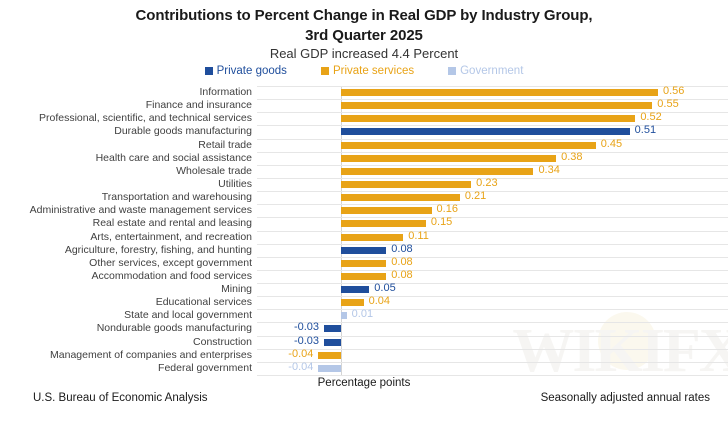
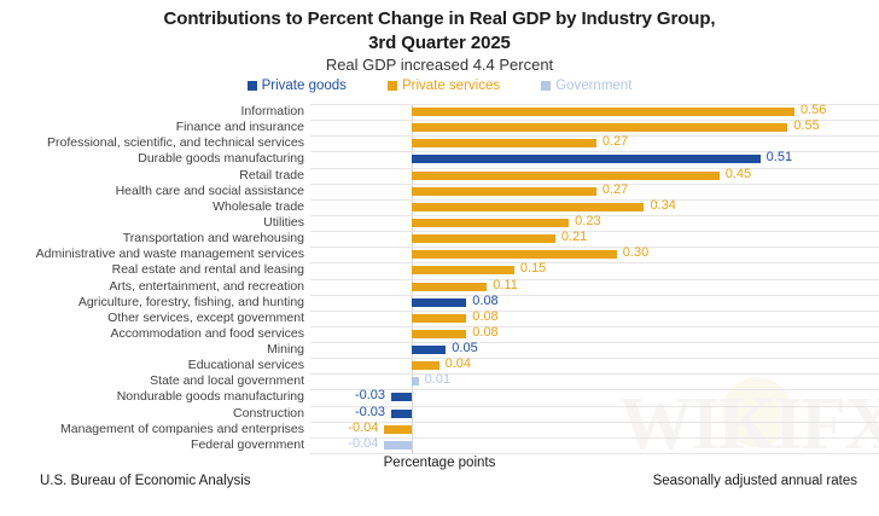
Professional, scientific, and technical services: 0.52 -> 0.27
Health care and social assistance: 0.38 -> 0.27
Administrative and waste management services: 0.16 -> 0.30
